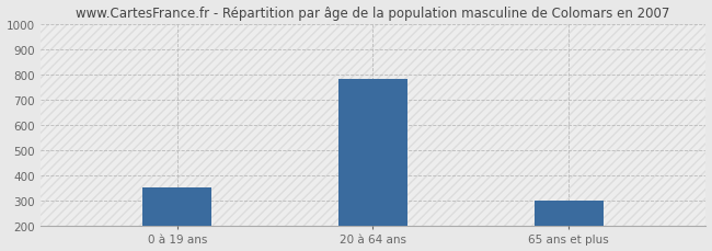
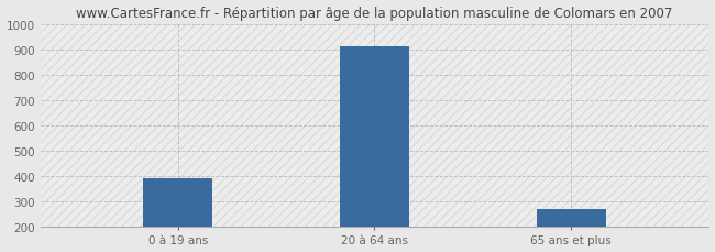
0 à 19 ans: 350 -> 390
20 à 64 ans: 780 -> 910
65 ans et plus: 300 -> 270
